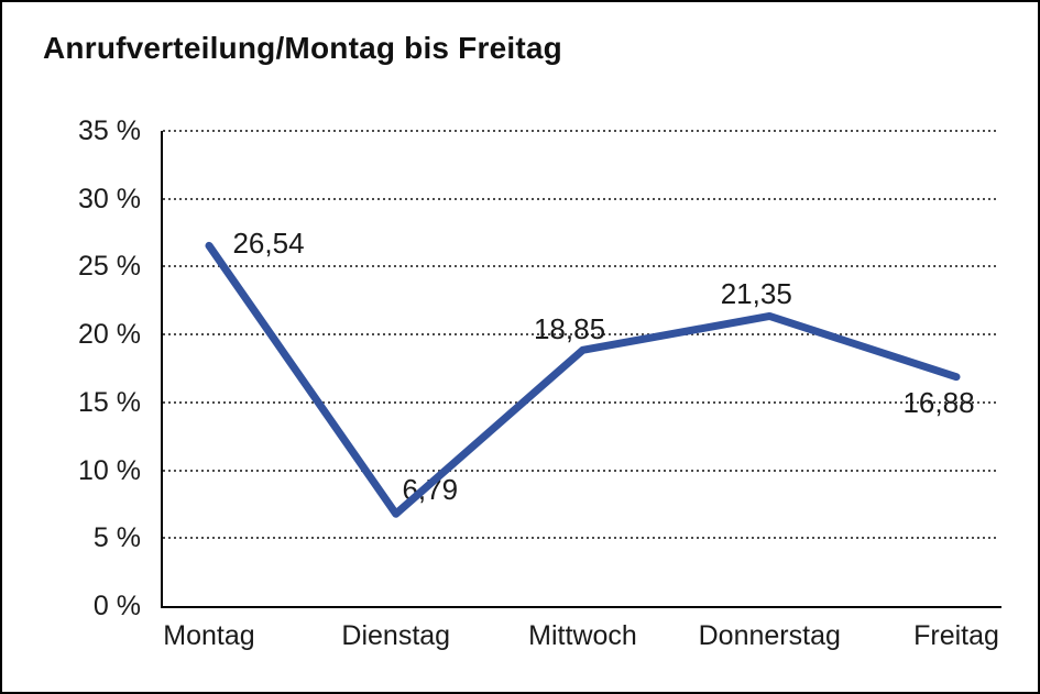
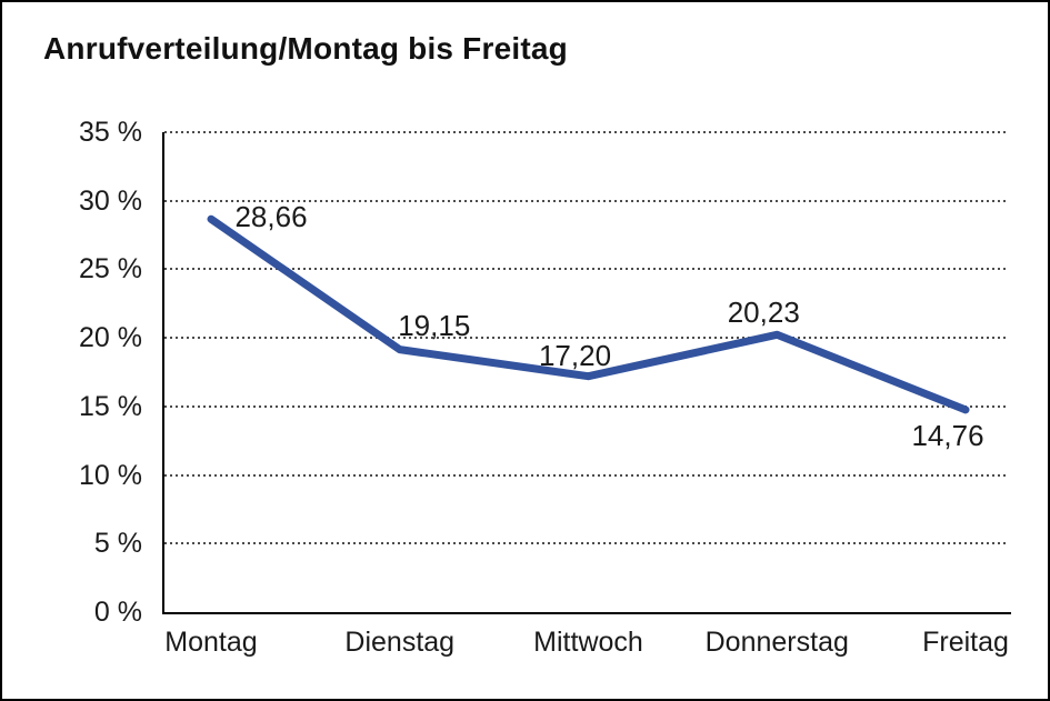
Montag: 26,54 -> 28,66
Dienstag: 6,79 -> 19,15
Mittwoch: 18,85 -> 17,20
Donnerstag: 21,35 -> 20,23
Freitag: 16,88 -> 14,76
